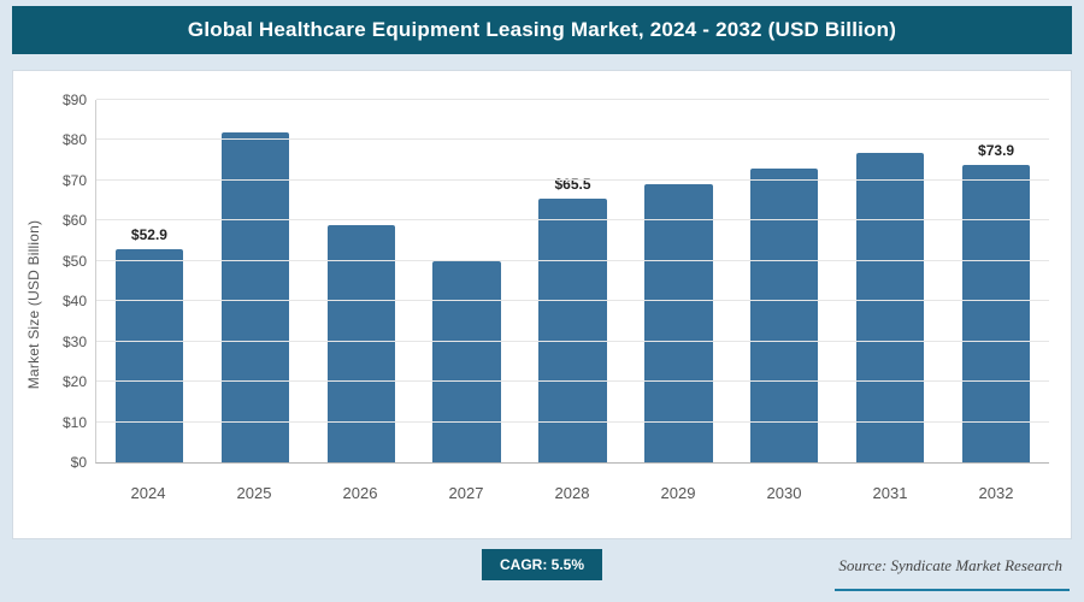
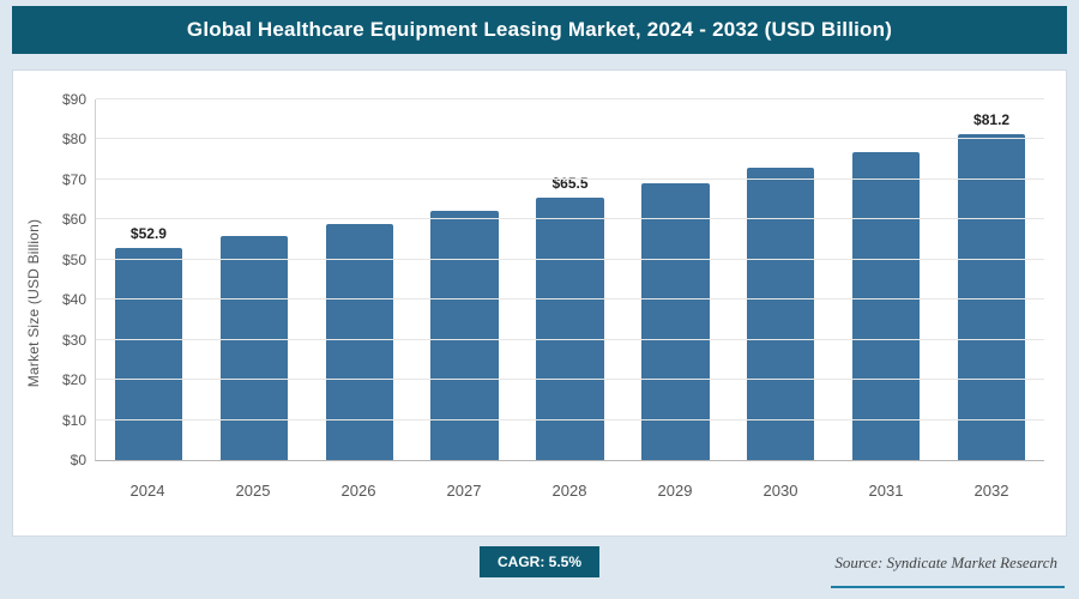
2025: $82 -> $56
2027: $50 -> $62
2032: $73.9 -> $81.2
